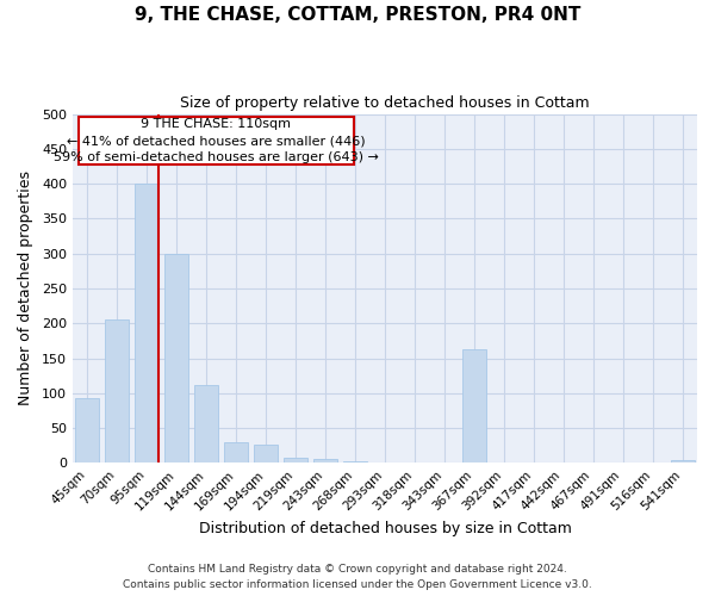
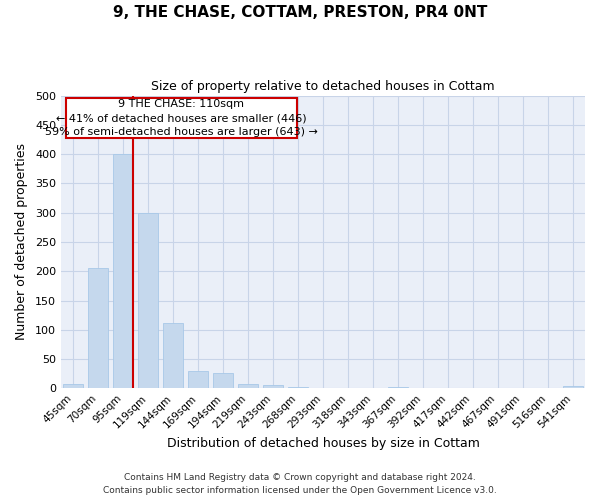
45sqm: 92 -> 8
367sqm: 162 -> 3
